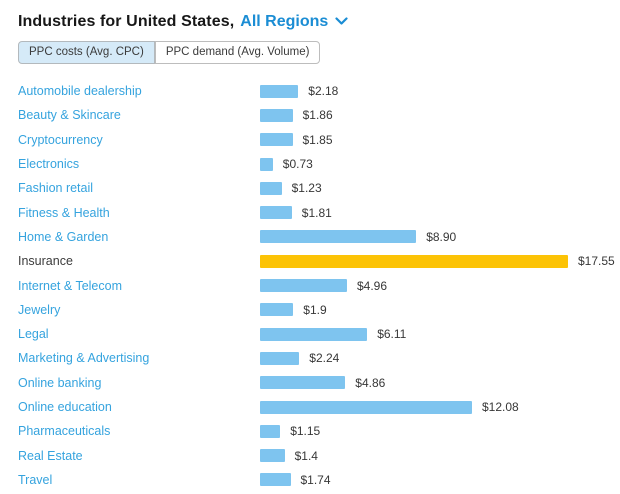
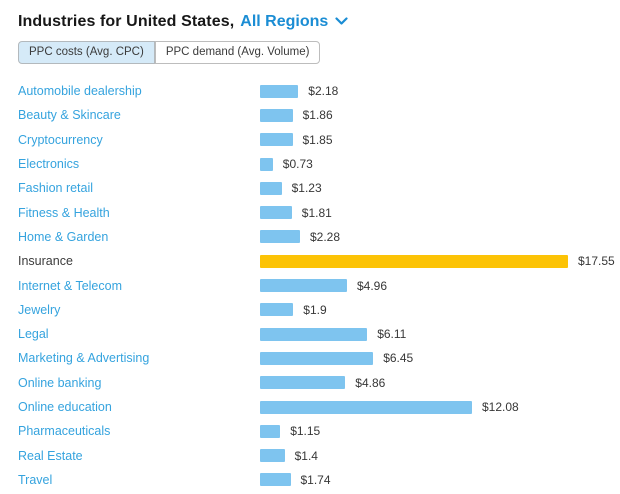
Home & Garden: $8.90 -> $2.28
Marketing & Advertising: $2.24 -> $6.45
